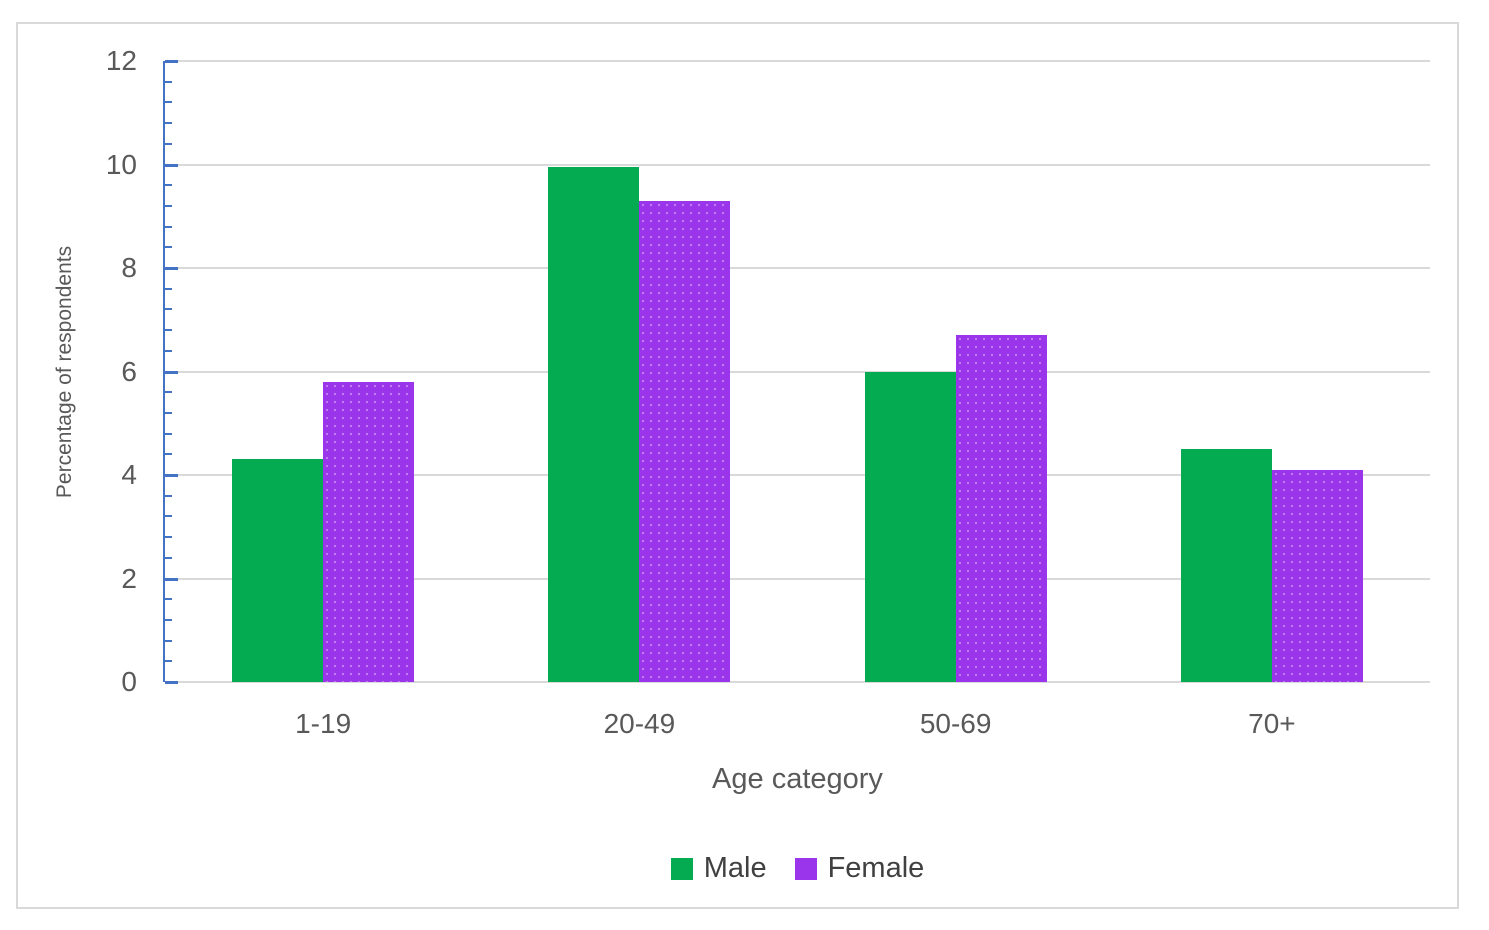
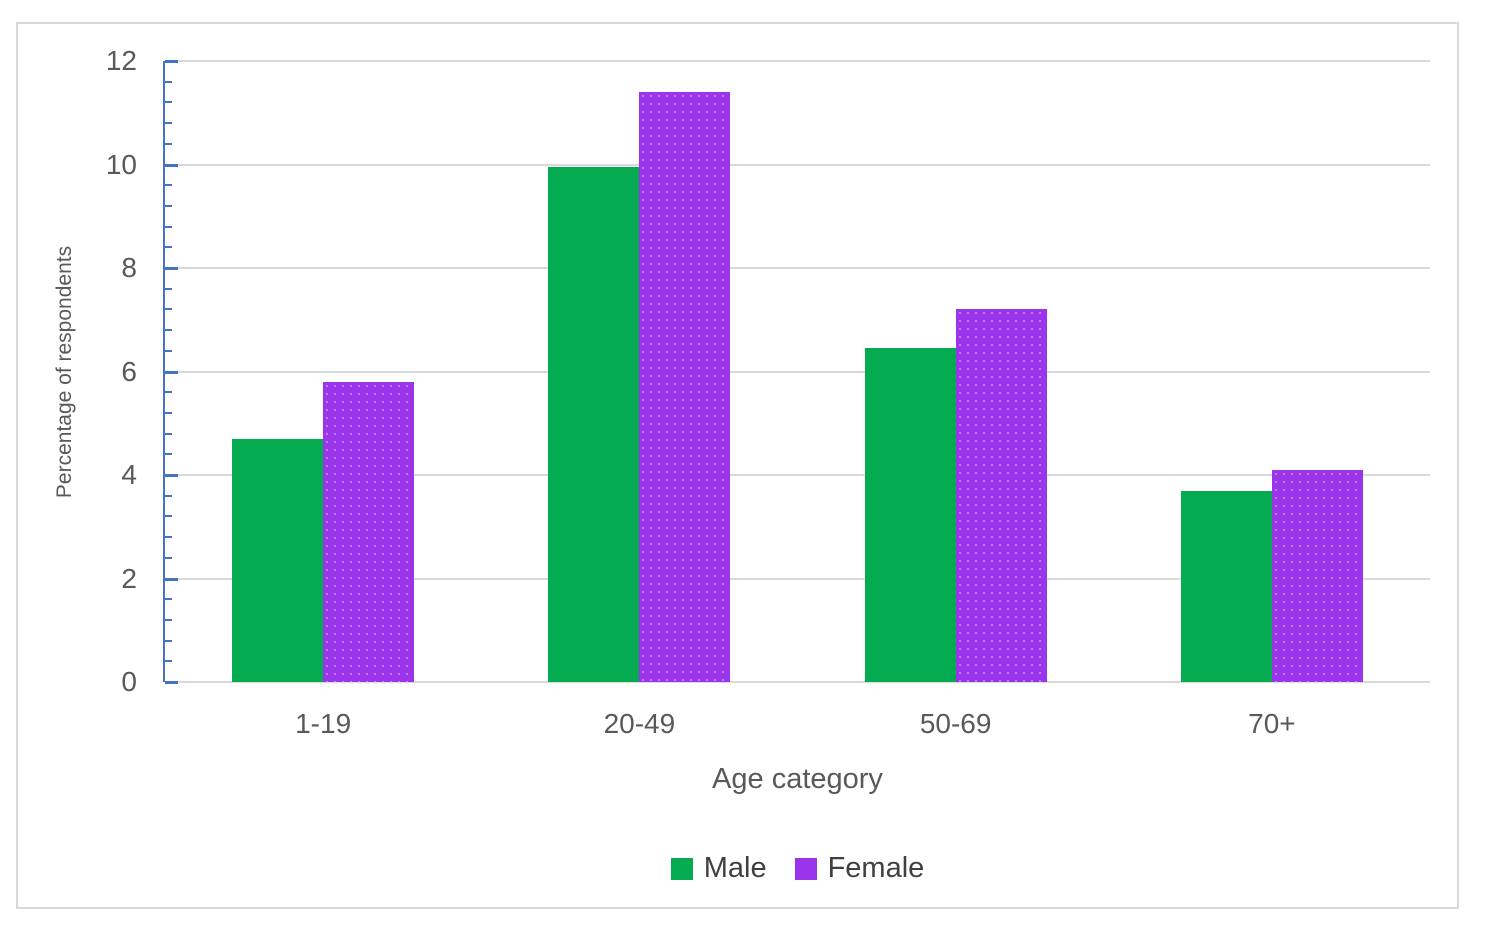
Male/1-19: 4.3 -> 4.7
Female/20-49: 9.3 -> 11.4
Male/50-69: 6.0 -> 6.5
Female/50-69: 6.7 -> 7.2
Male/70+: 4.5 -> 3.7
